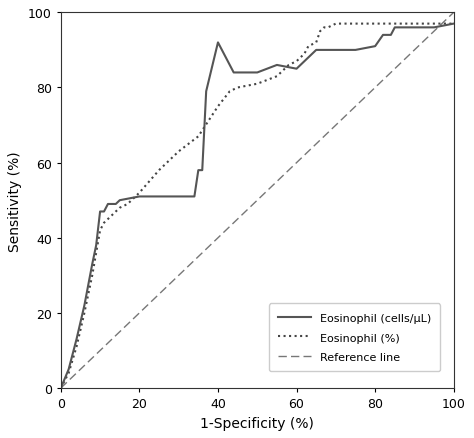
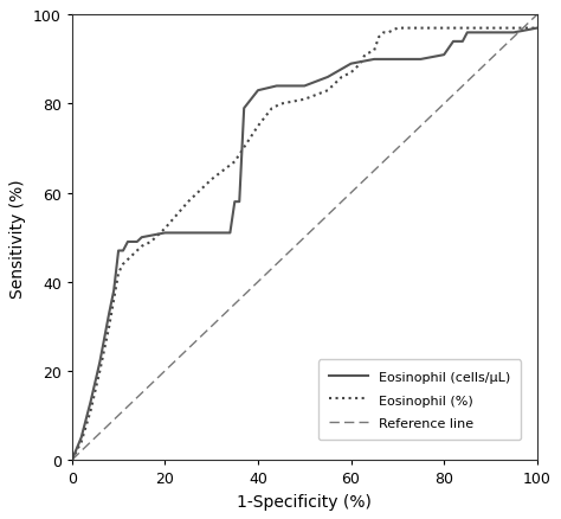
Eosinophil (cells/μL)/40: 92 -> 83
Eosinophil (cells/μL)/60: 85 -> 89
